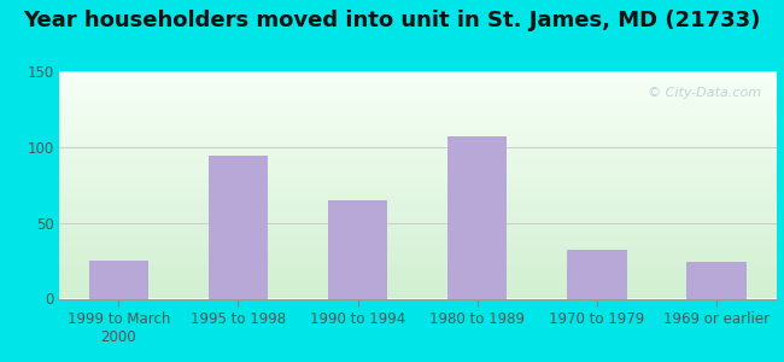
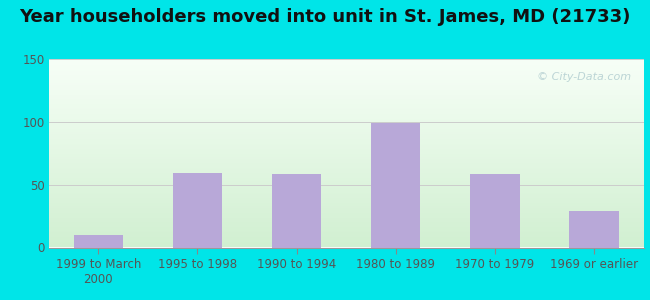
1999 to March 2000: 25 -> 10
1995 to 1998: 94 -> 59
1990 to 1994: 65 -> 58
1980 to 1989: 107 -> 99
1970 to 1979: 32 -> 58
1969 or earlier: 24 -> 29
